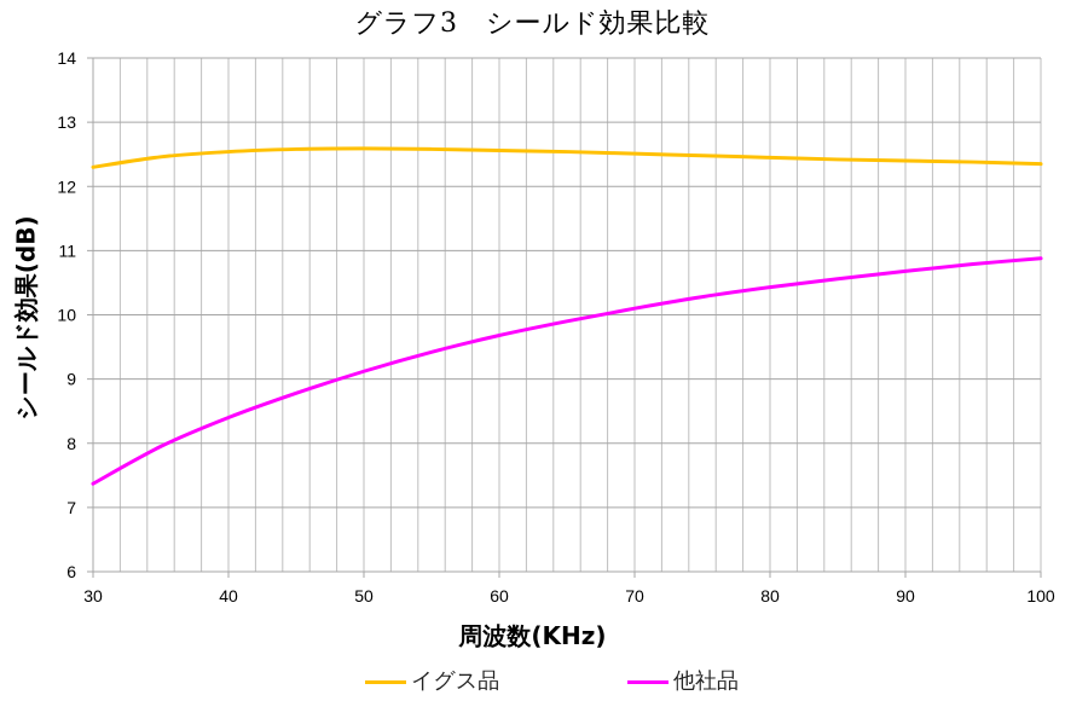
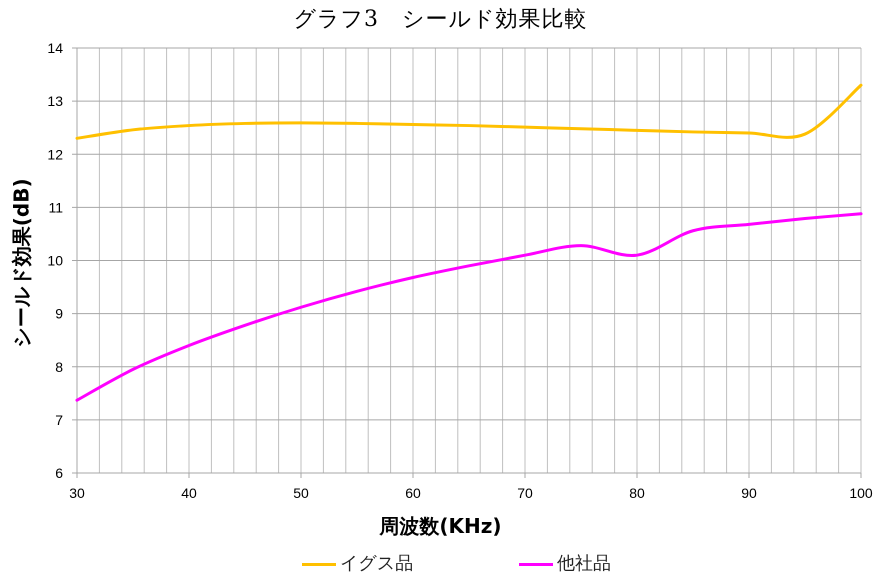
他社品/80: 10.4 -> 10.1
イグス品/100: 12.3 -> 13.3
